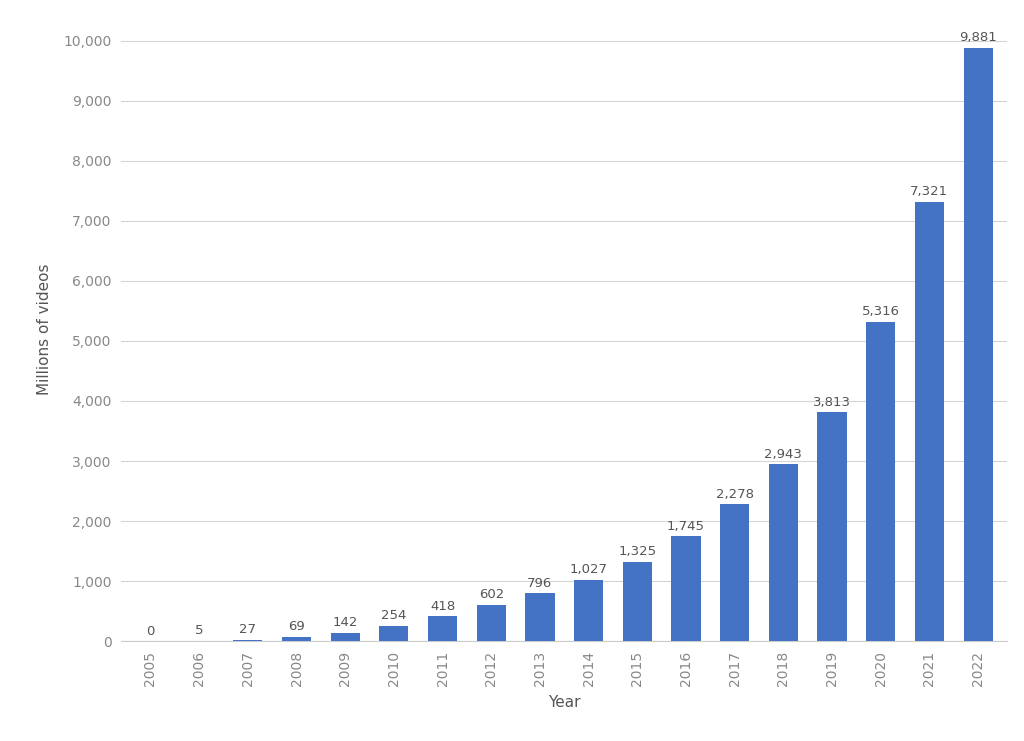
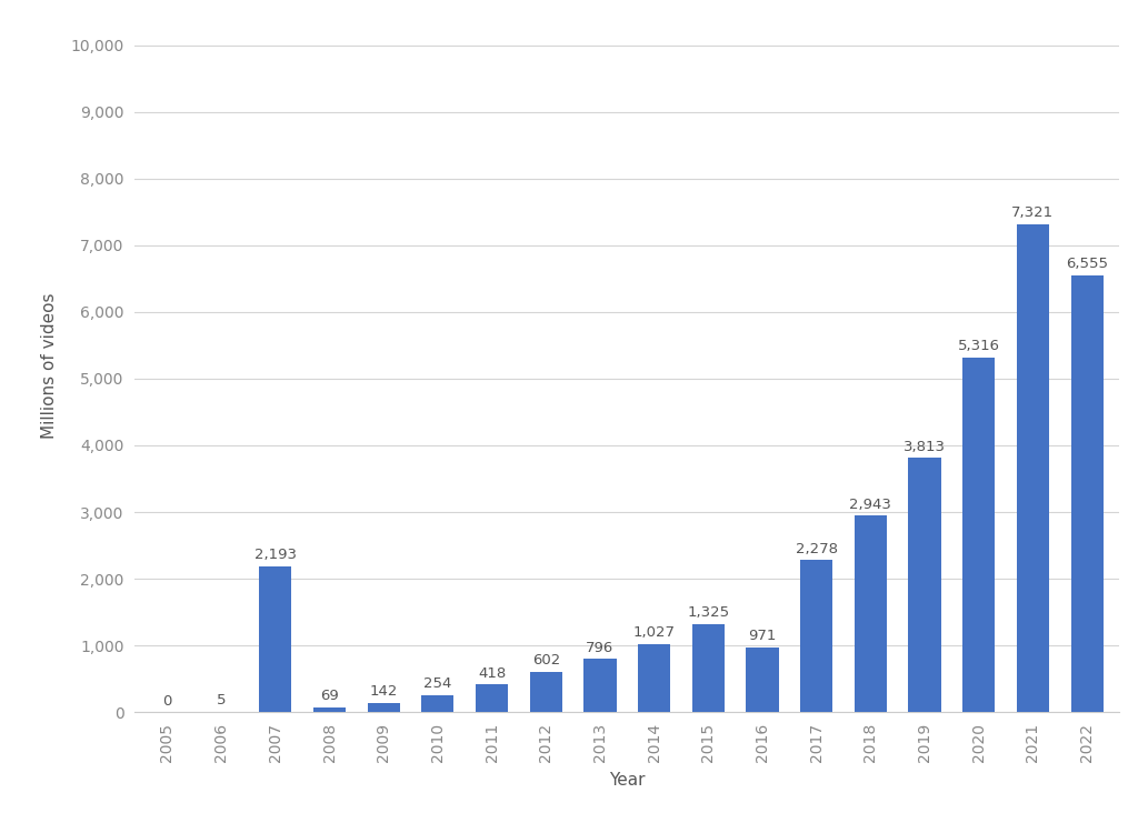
2007: 27 -> 2,193
2016: 1,745 -> 971
2022: 9,881 -> 6,555
